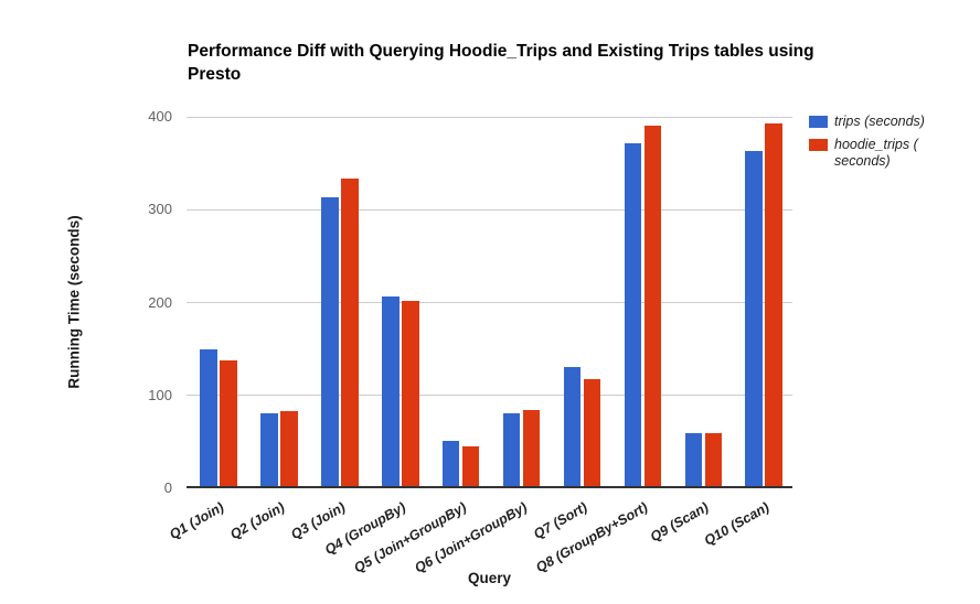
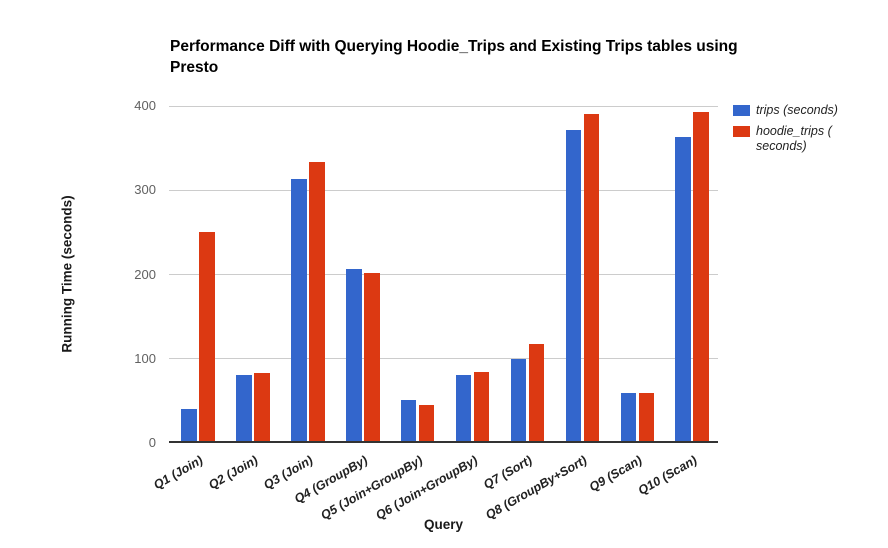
trips (seconds)/Q1 (Join): 150 -> 40
hoodie_trips ( seconds)/Q1 (Join): 140 -> 250
trips (seconds)/Q7 (Sort): 130 -> 100
